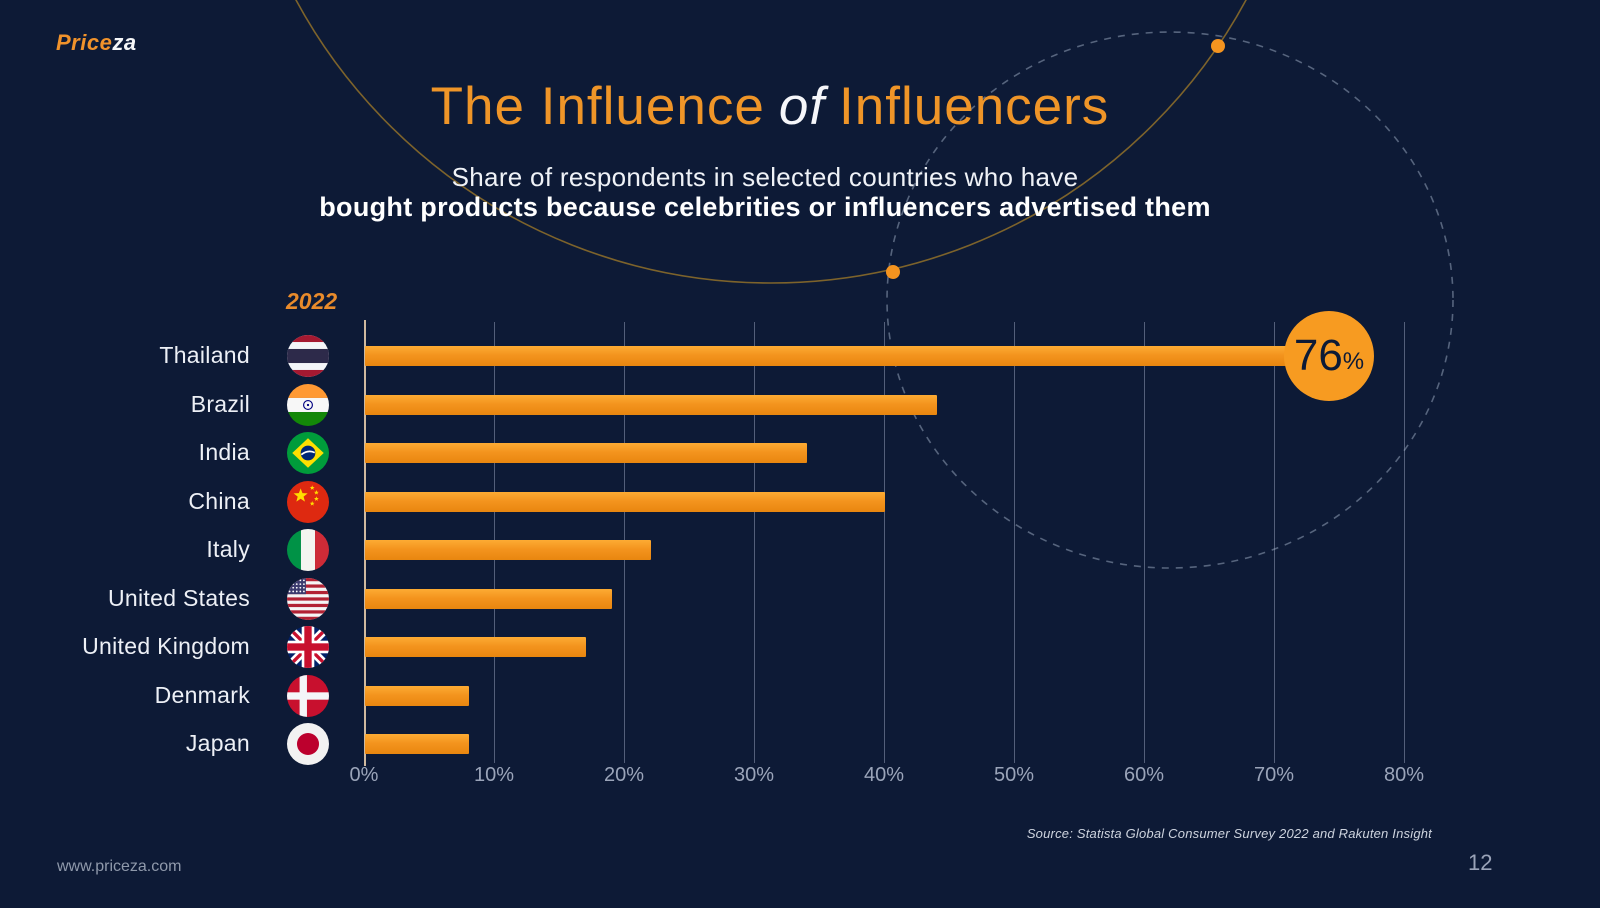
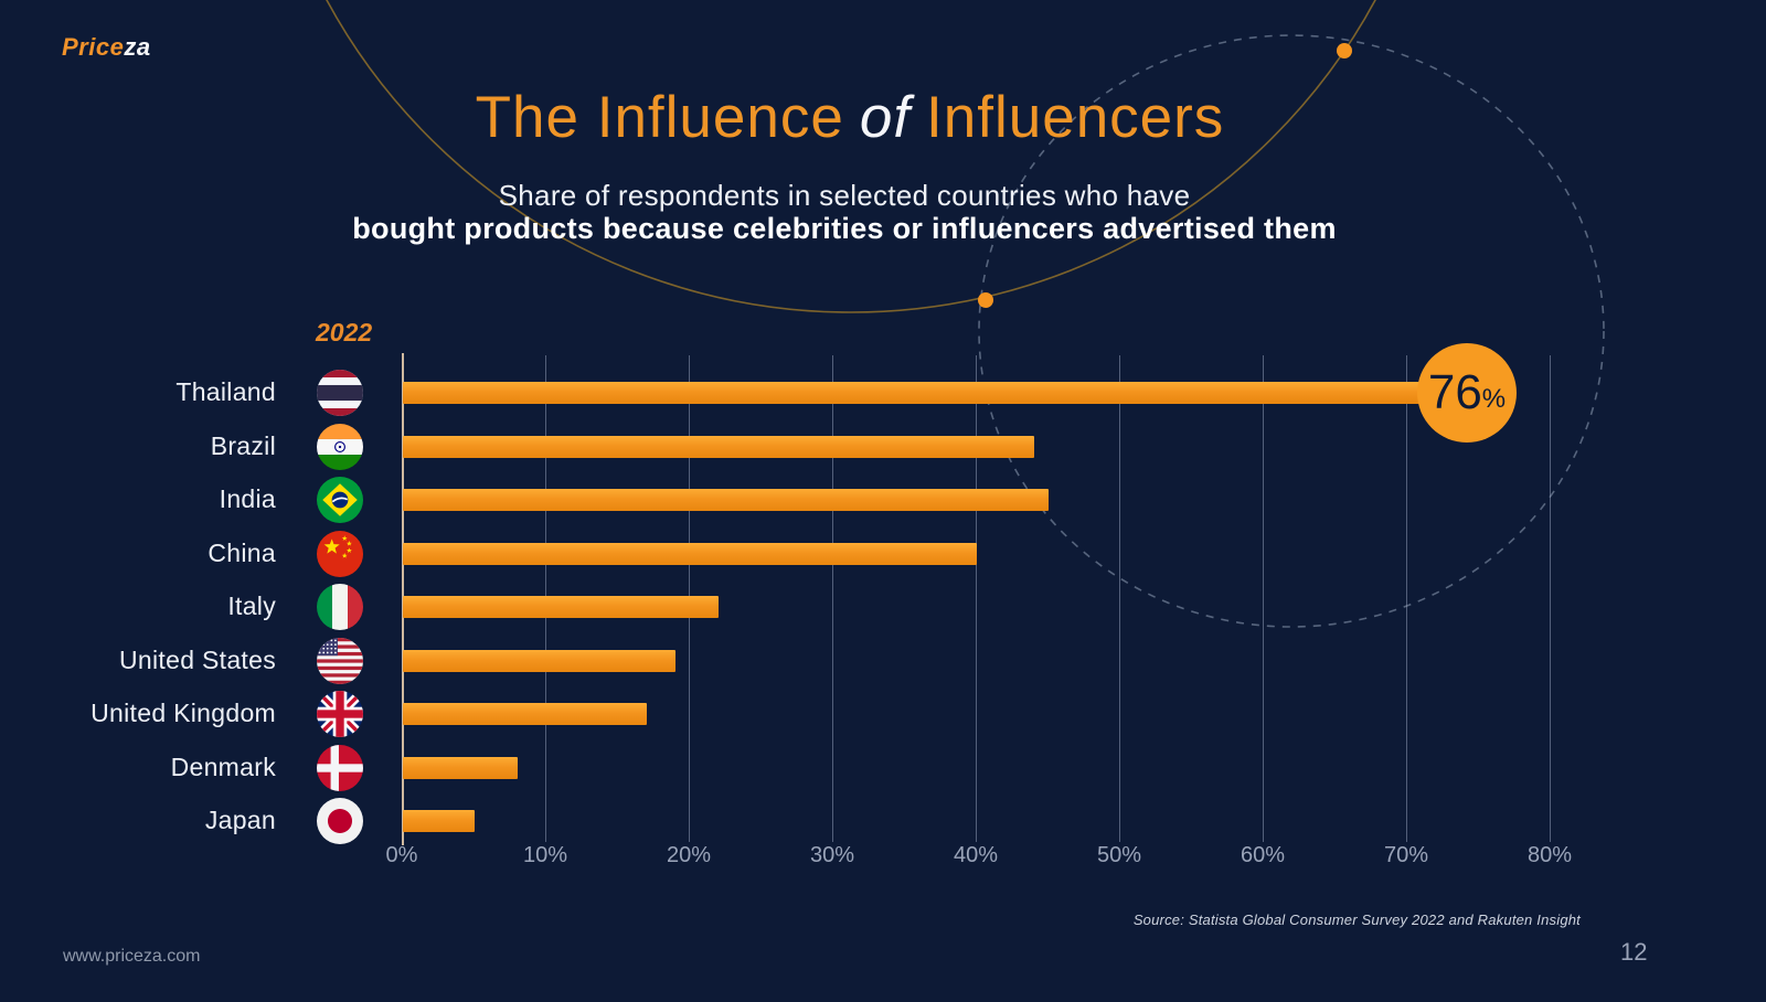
India: 34% -> 45%
Japan: 8% -> 5%
